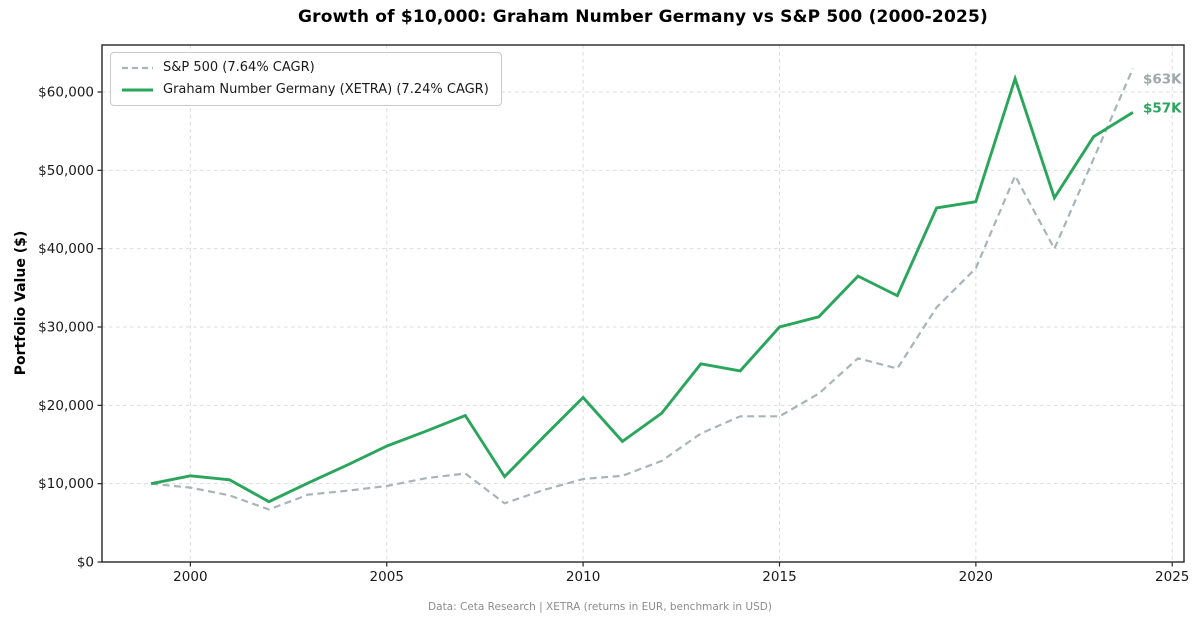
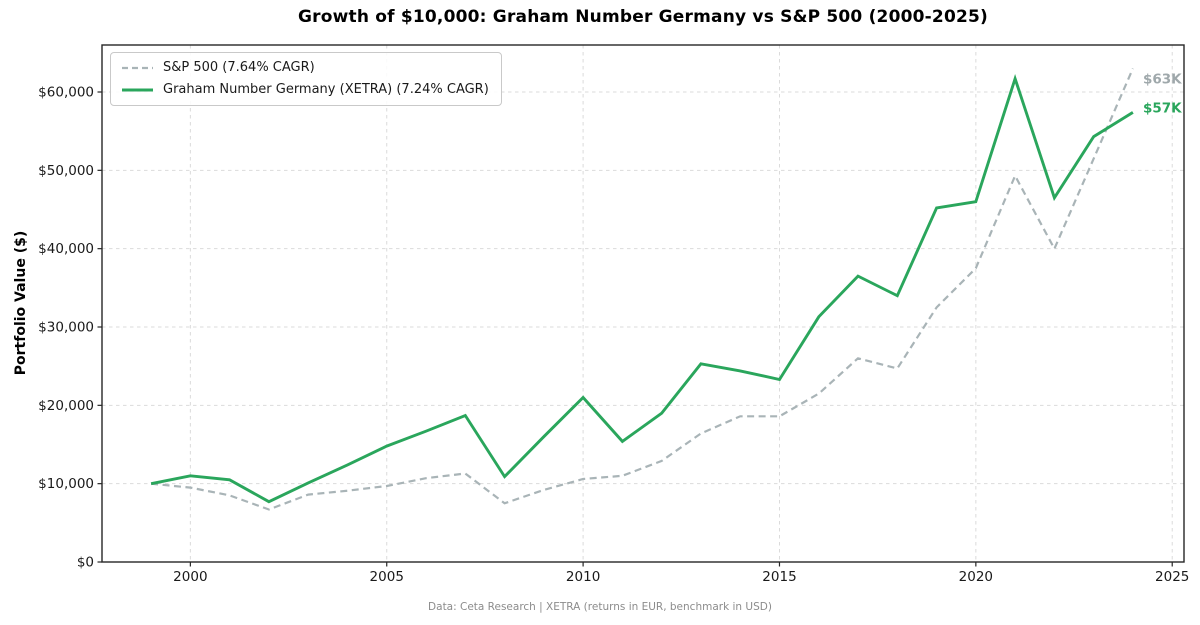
Graham Number Germany (XETRA) (7.24% CAGR)/2015: $30000 -> $23000
